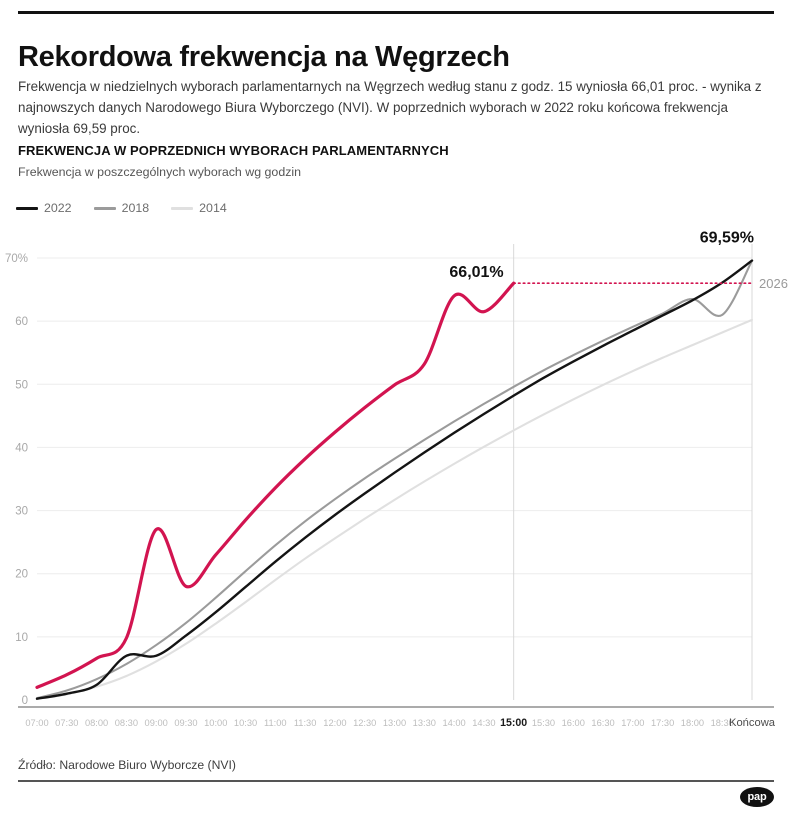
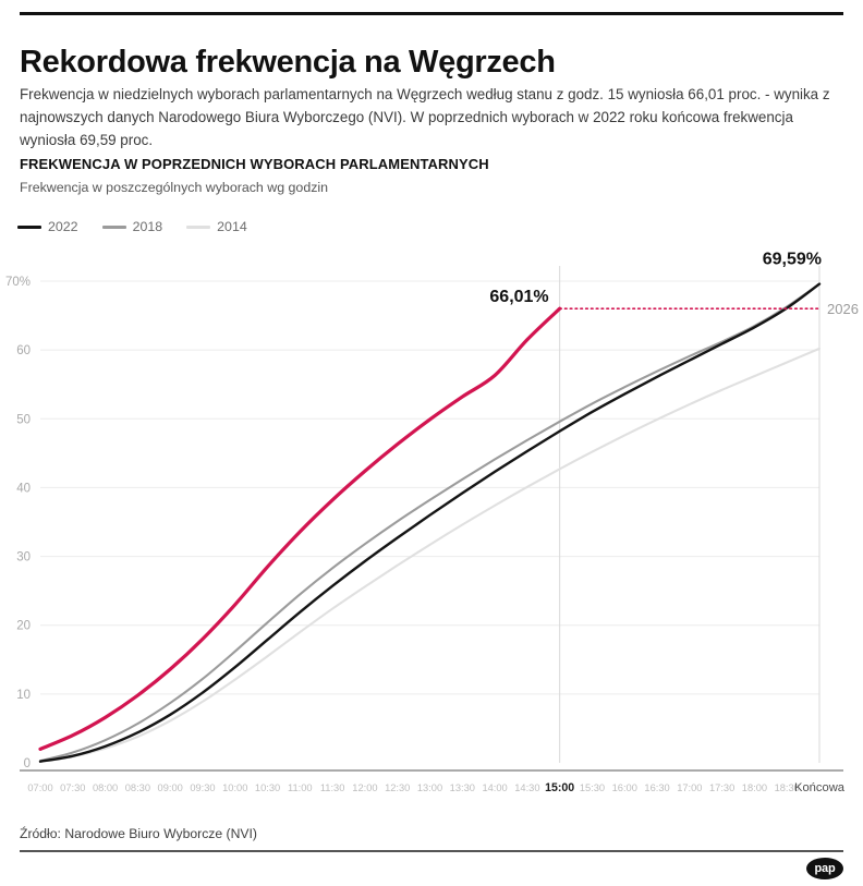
2022/08:30: 7% -> 4%
2026/09:00: 27% -> 14%
2026/14:00: 64% -> 56%
2018/18:30: 61% -> 66%
